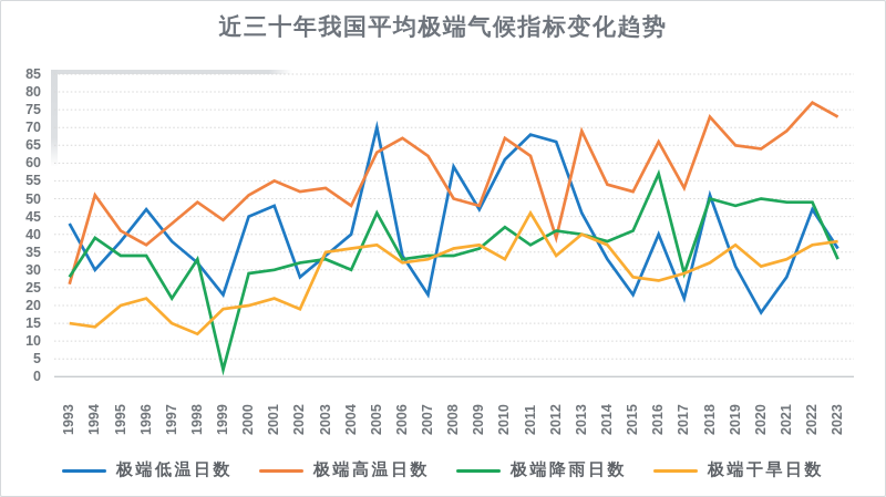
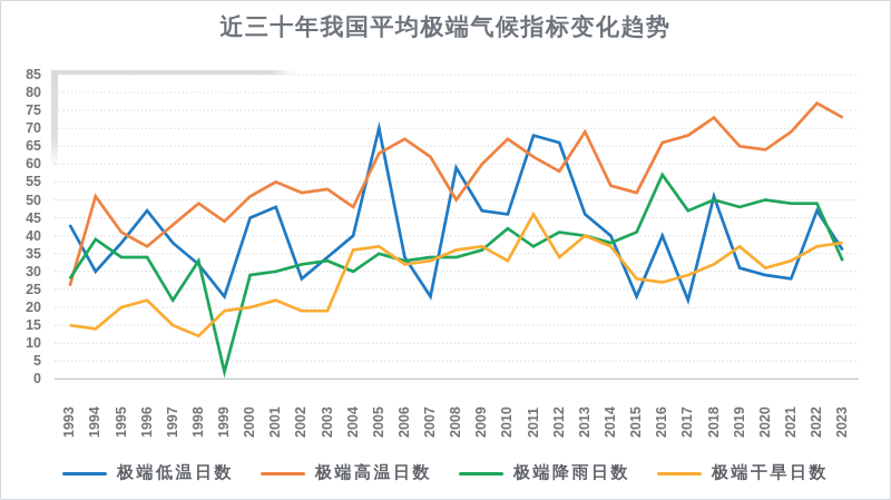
极端干旱日数/2003: 35 -> 19
极端降雨日数/2005: 46 -> 35
极端高温日数/2009: 48 -> 60
极端低温日数/2010: 61 -> 46
极端高温日数/2012: 39 -> 58
极端低温日数/2014: 33 -> 40
极端高温日数/2017: 53 -> 68
极端降雨日数/2017: 29 -> 47
极端低温日数/2020: 18 -> 29
